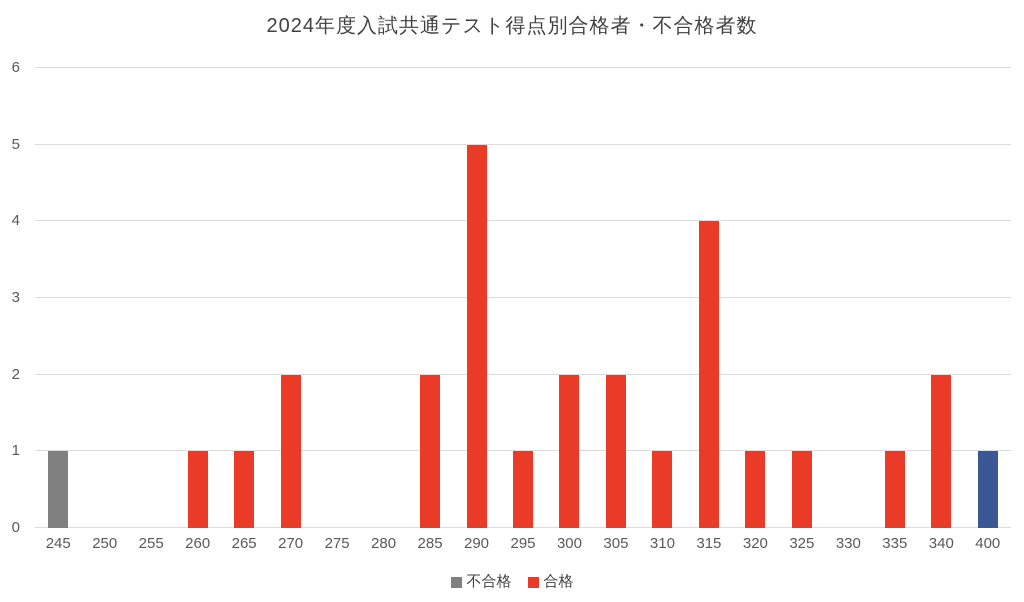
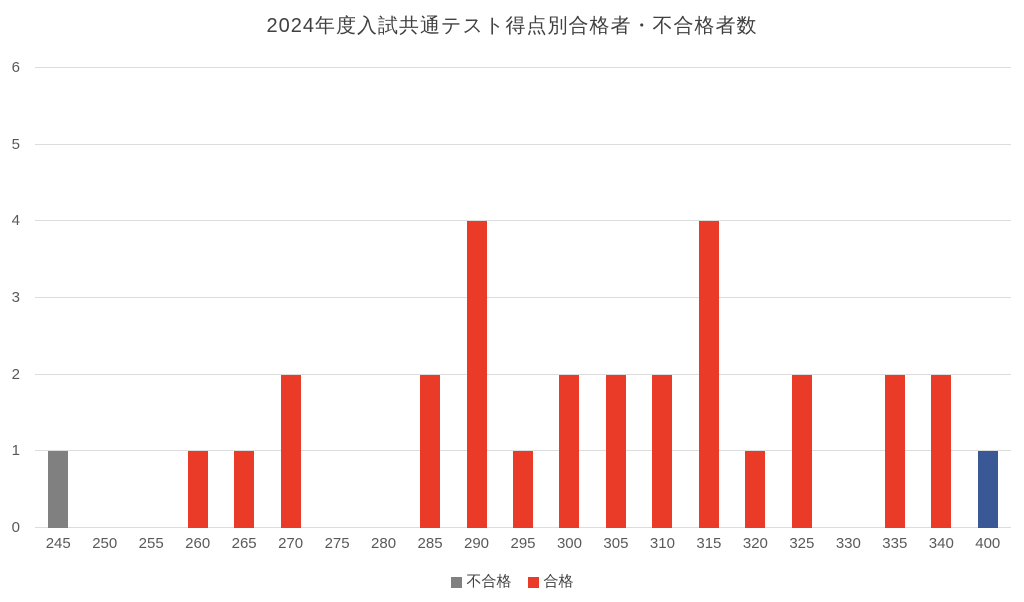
290: 5 -> 4
310: 1 -> 2
325: 1 -> 2
335: 1 -> 2
